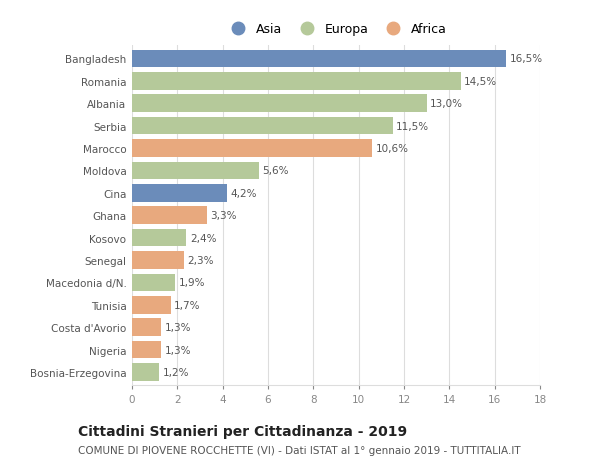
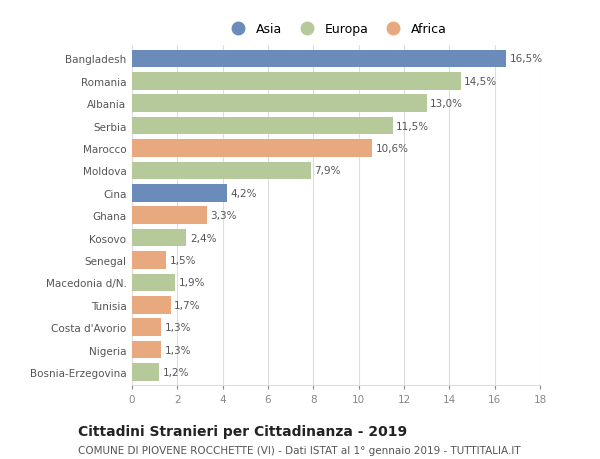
Moldova: 5,6% -> 7,9%
Senegal: 2,3% -> 1,5%
